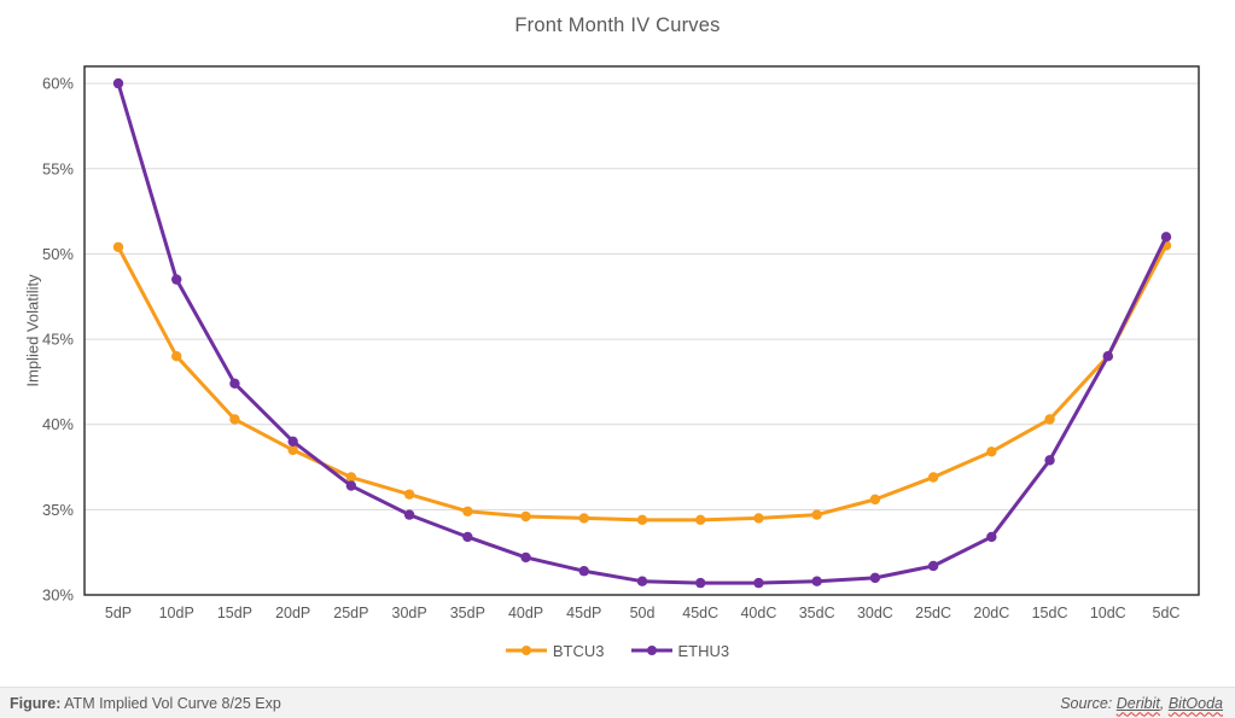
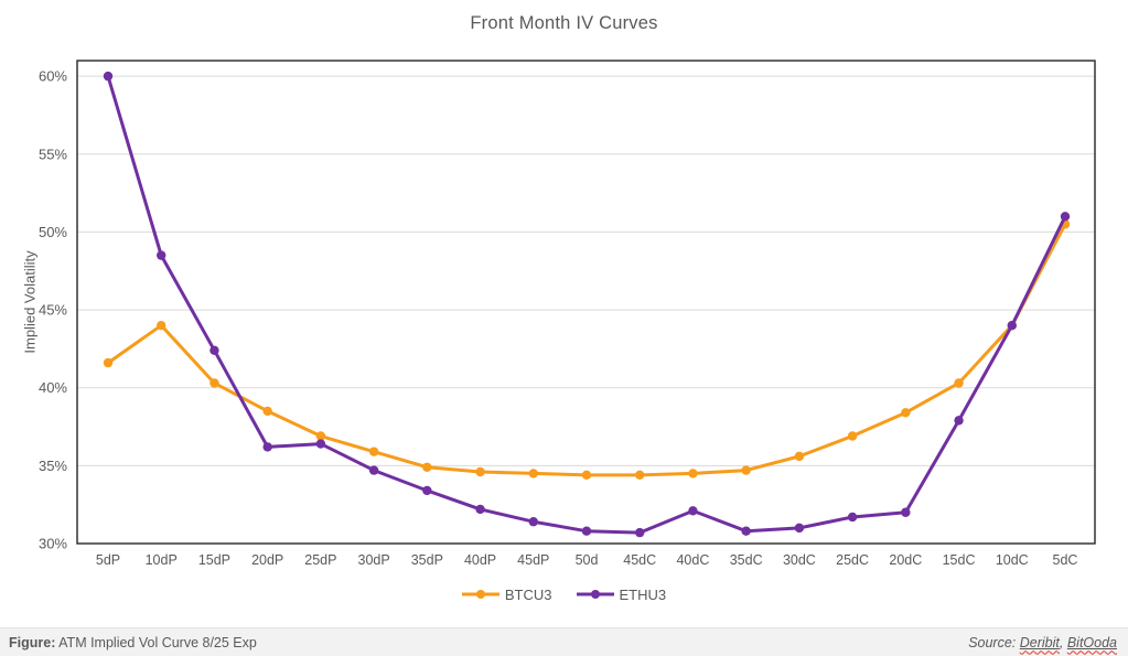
BTCU3/5dP: 50.4% -> 41.6%
ETHU3/20dP: 39.0% -> 36.2%
ETHU3/40dC: 30.7% -> 32.1%
ETHU3/20dC: 33.4% -> 32.0%
